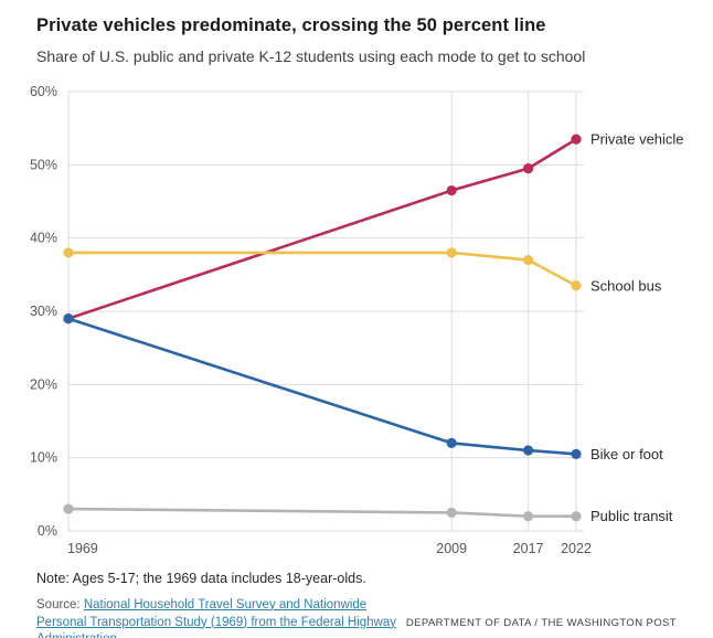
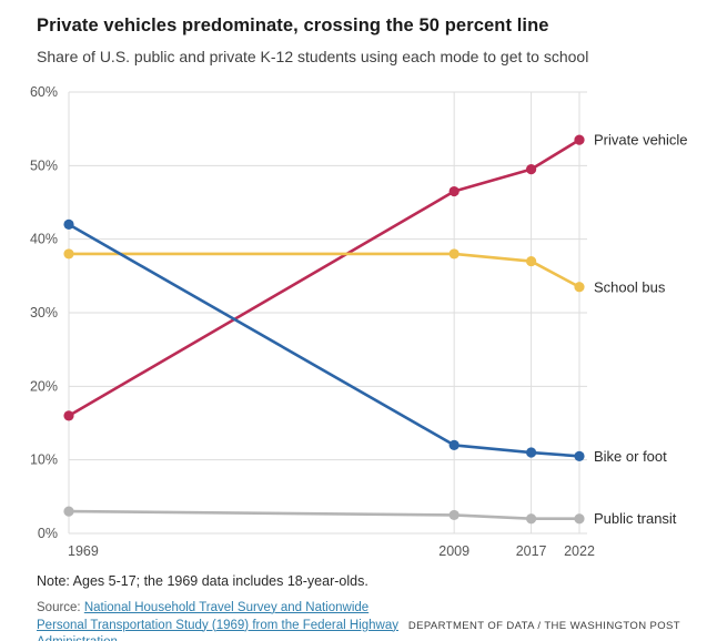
Private vehicle/1969: 29% -> 16%
Bike or foot/1969: 29% -> 42%
